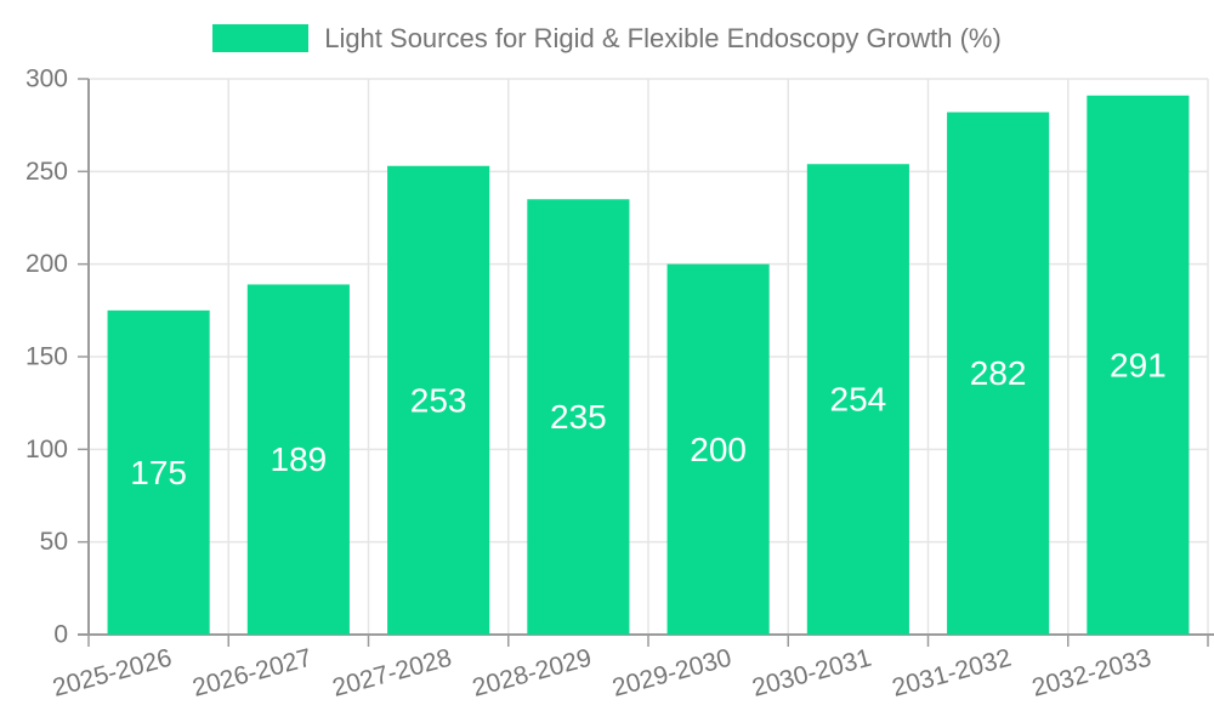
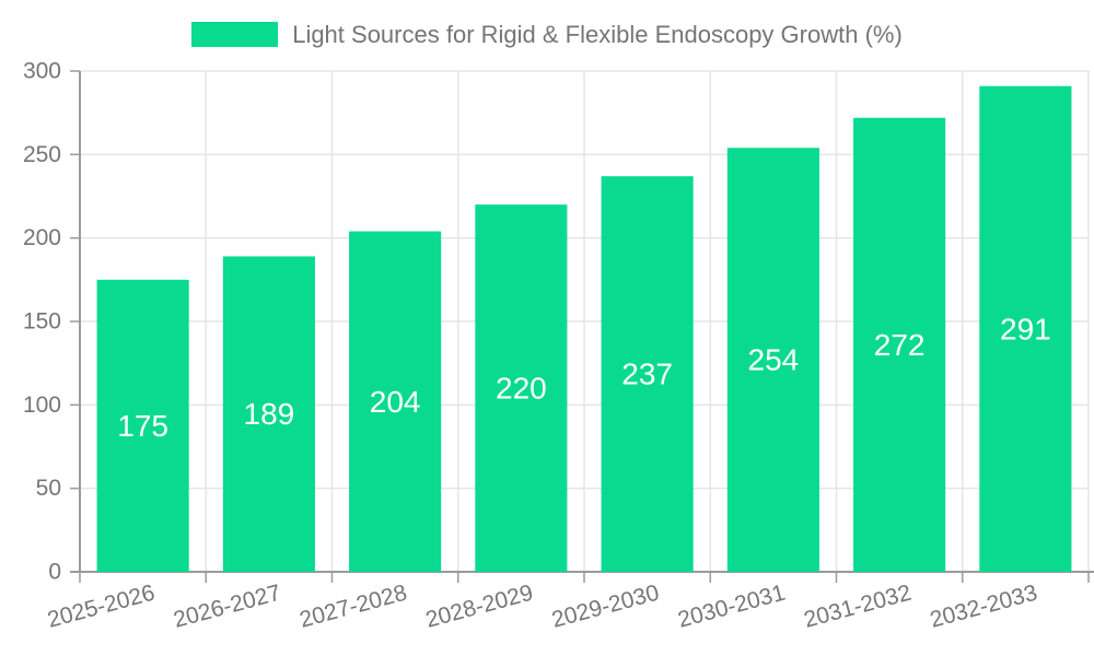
2027-2028: 253 -> 204
2028-2029: 235 -> 220
2029-2030: 200 -> 237
2031-2032: 282 -> 272
